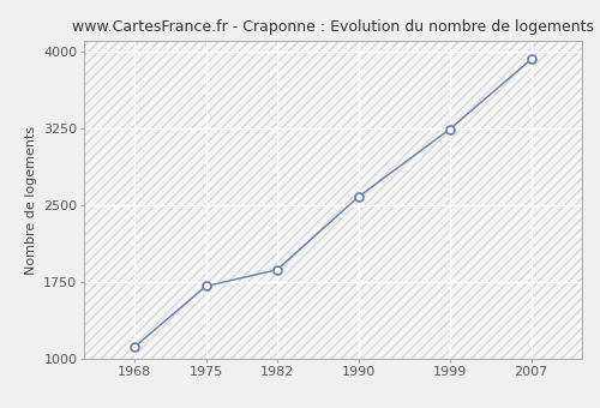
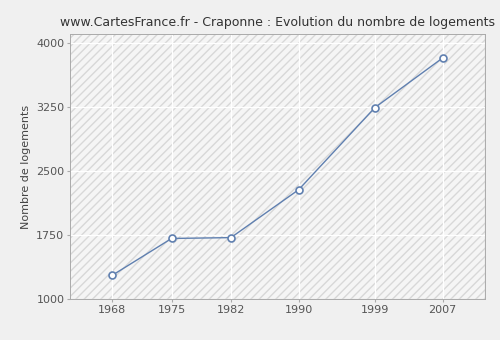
1968: 1120 -> 1280
1982: 1870 -> 1720
1990: 2580 -> 2280
2007: 3920 -> 3820
